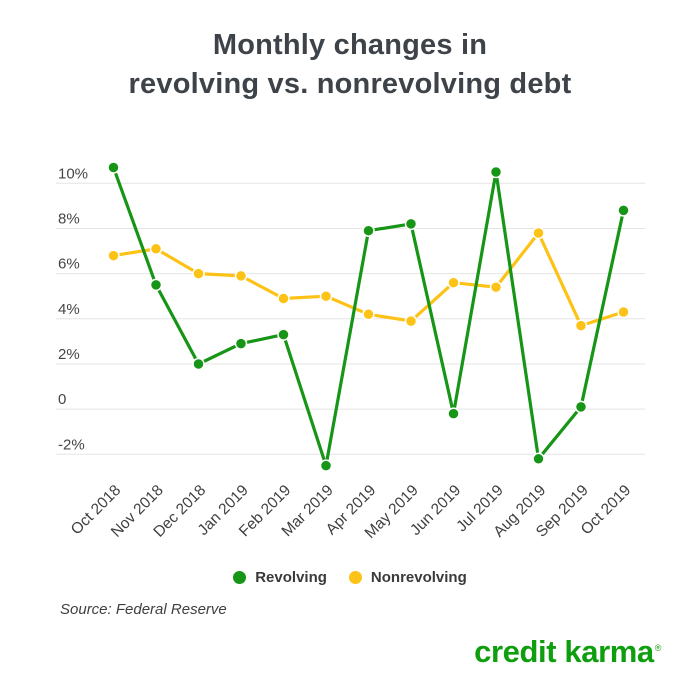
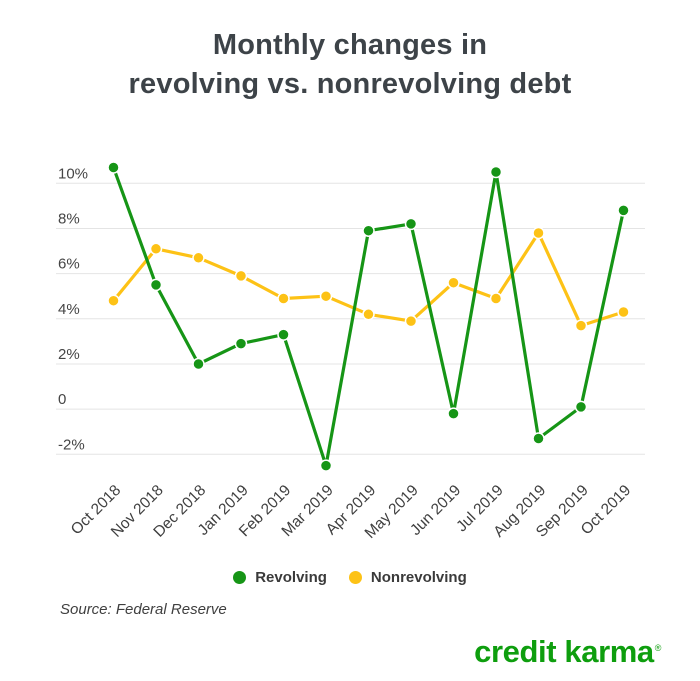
Nonrevolving/Oct 2018: 6.8% -> 4.8%
Nonrevolving/Dec 2018: 6.0% -> 6.7%
Nonrevolving/Jul 2019: 5.4% -> 4.9%
Revolving/Aug 2019: -2.2% -> -1.3%
